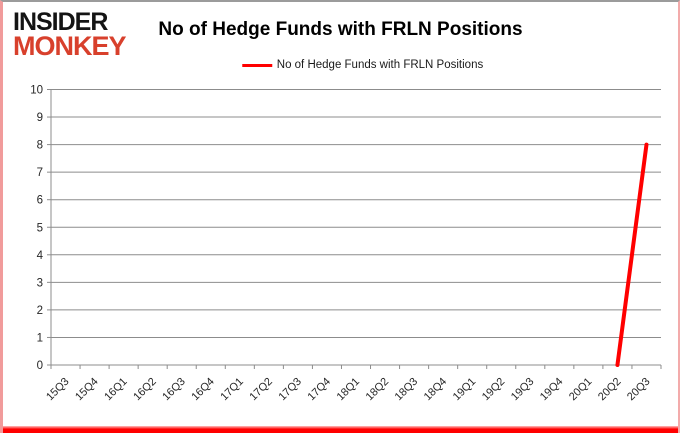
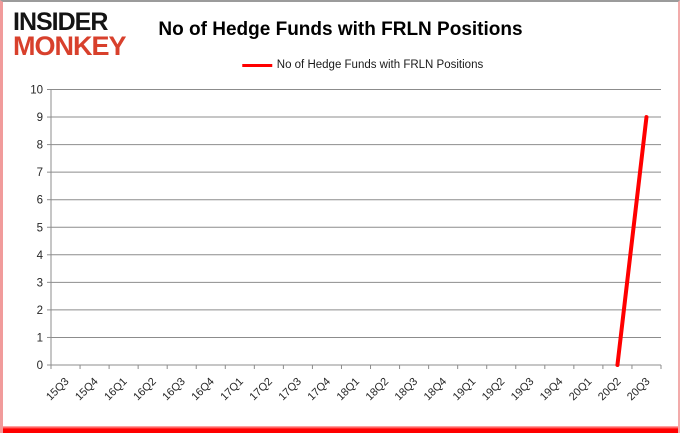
20Q3: 8 -> 9
